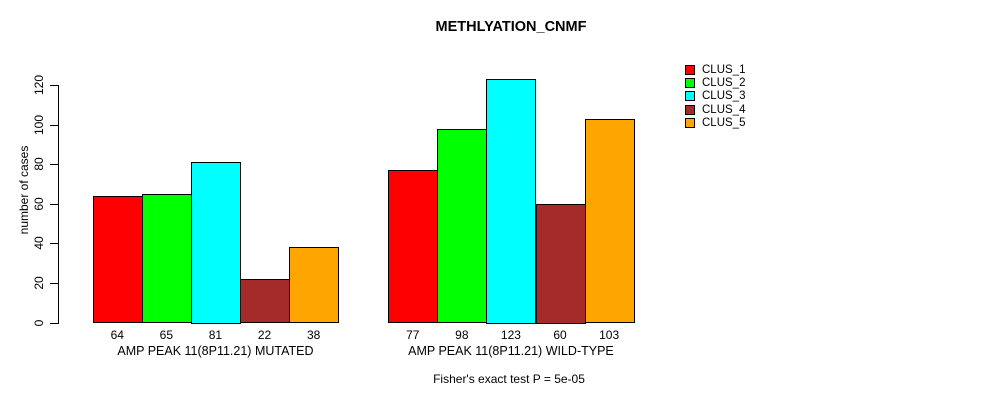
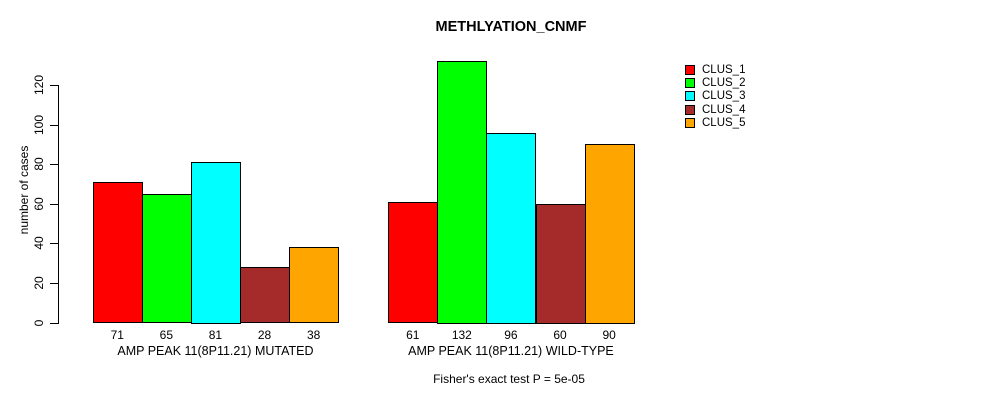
CLUS_1/AMP PEAK 11(8P11.21) MUTATED: 64 -> 71
CLUS_4/AMP PEAK 11(8P11.21) MUTATED: 22 -> 28
CLUS_1/AMP PEAK 11(8P11.21) WILD-TYPE: 77 -> 61
CLUS_2/AMP PEAK 11(8P11.21) WILD-TYPE: 98 -> 132
CLUS_3/AMP PEAK 11(8P11.21) WILD-TYPE: 123 -> 96
CLUS_5/AMP PEAK 11(8P11.21) WILD-TYPE: 103 -> 90
